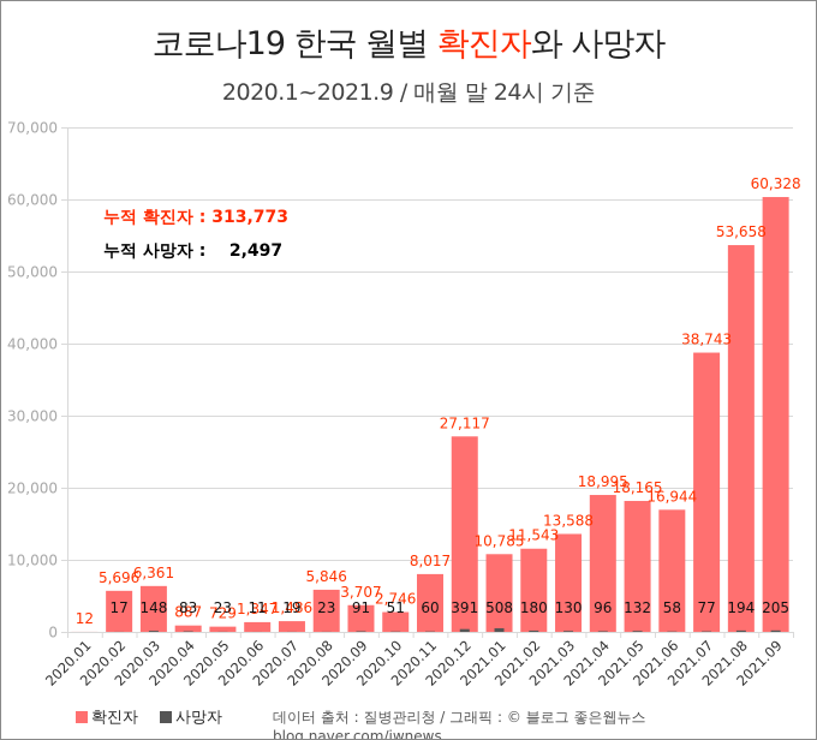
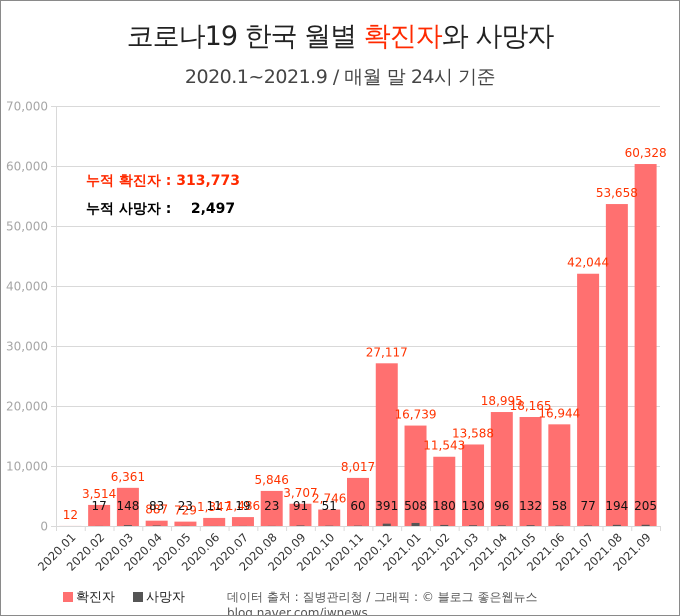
확진자/2020.02: 5,696 -> 3,514
확진자/2021.01: 10,785 -> 16,739
확진자/2021.07: 38,743 -> 42,044
